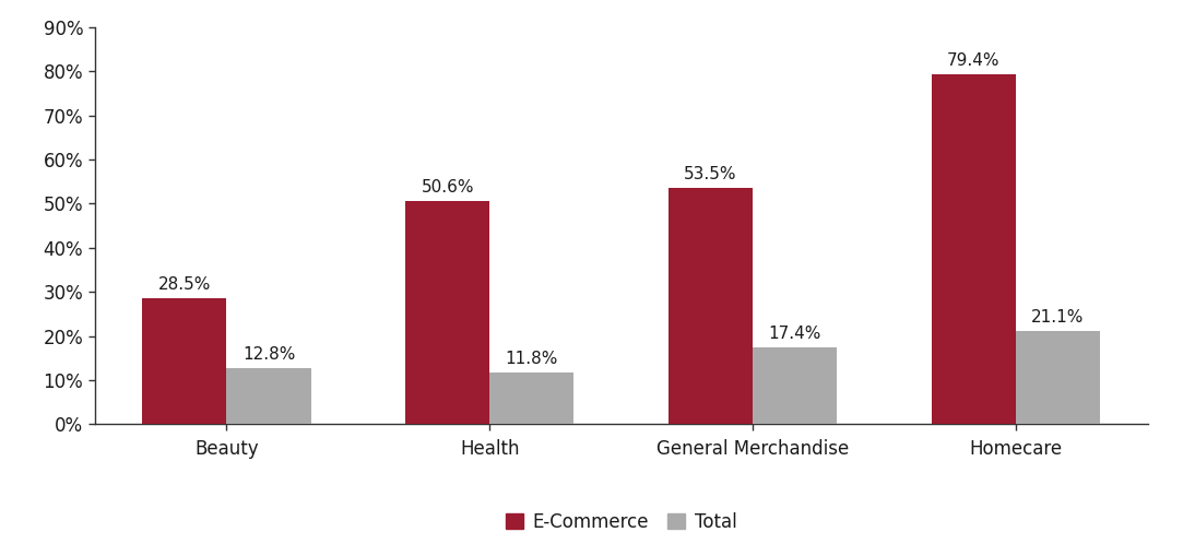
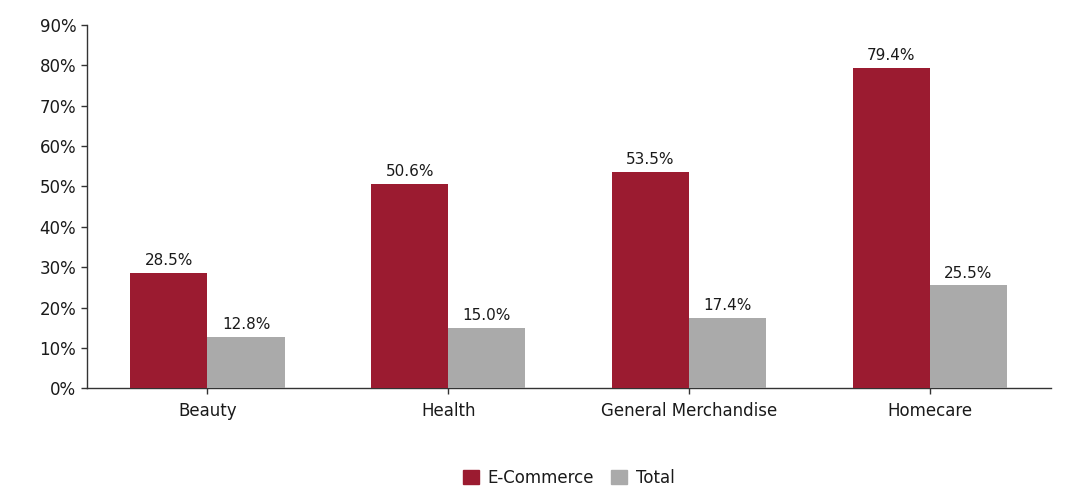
Total/Health: 11.8% -> 15.0%
Total/Homecare: 21.1% -> 25.5%
